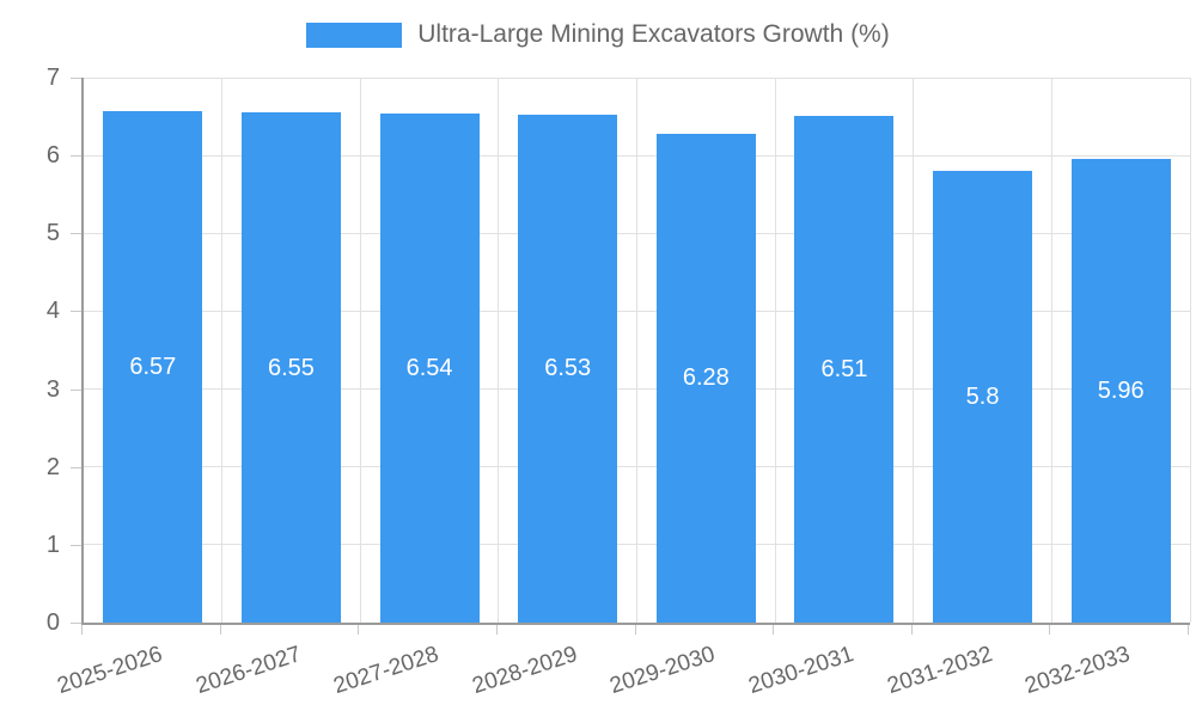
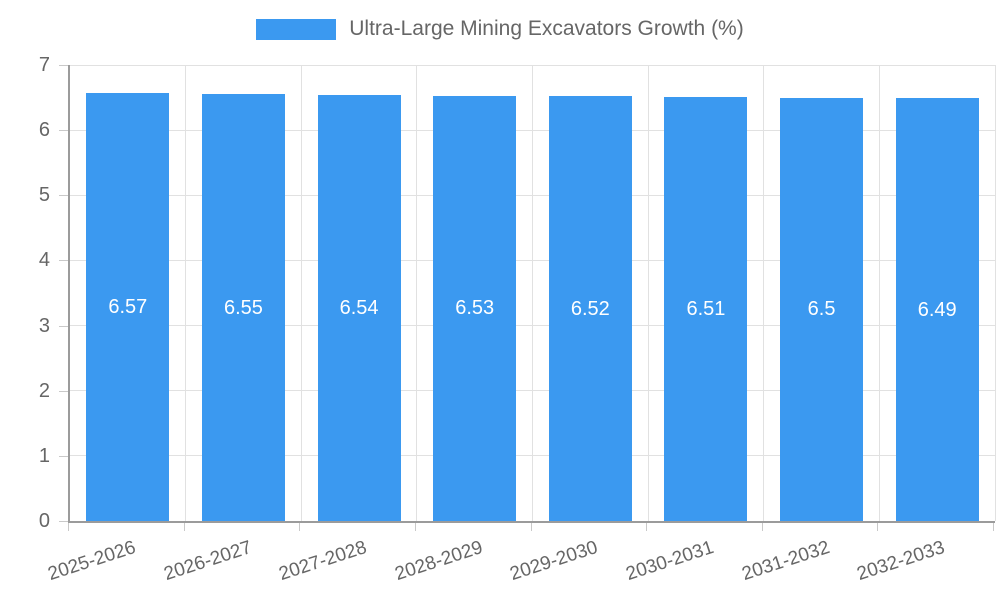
2029-2030: 6.28 -> 6.52
2031-2032: 5.8 -> 6.5
2032-2033: 5.96 -> 6.49
